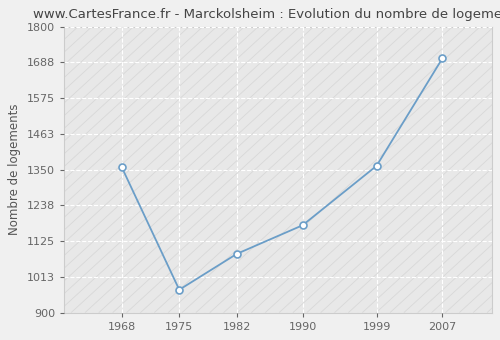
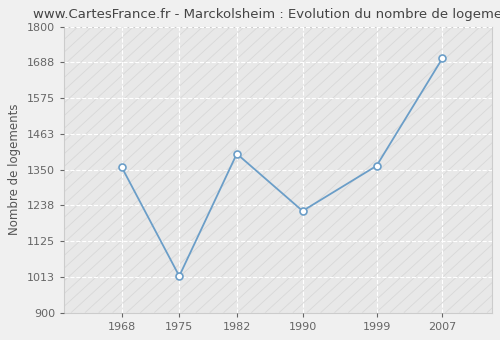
1975: 972 -> 1015
1982: 1085 -> 1400
1990: 1175 -> 1220
